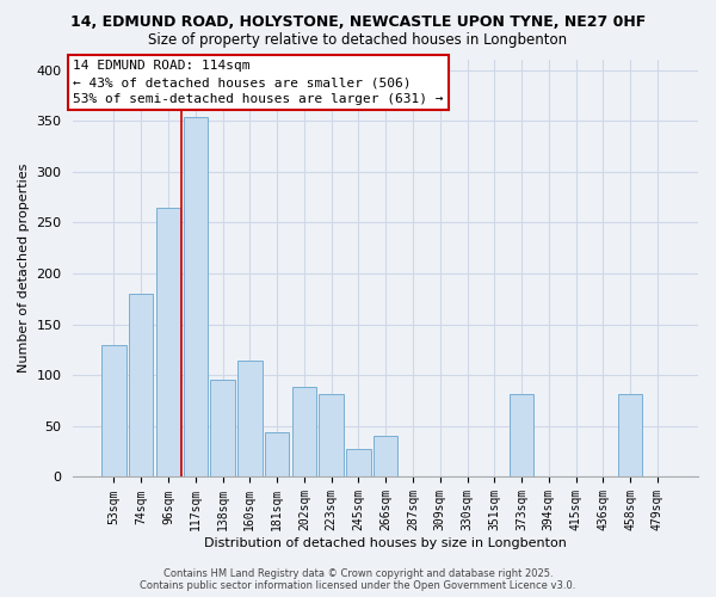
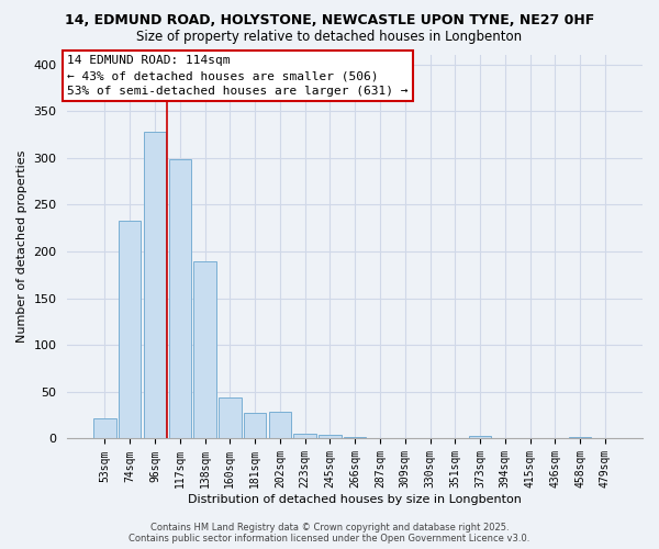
53sqm: 130 -> 22
74sqm: 180 -> 233
96sqm: 264 -> 328
117sqm: 354 -> 298
138sqm: 96 -> 190
160sqm: 114 -> 44
181sqm: 44 -> 28
202sqm: 88 -> 29
223sqm: 82 -> 5
245sqm: 28 -> 4
266sqm: 40 -> 2
373sqm: 82 -> 3
458sqm: 82 -> 2
